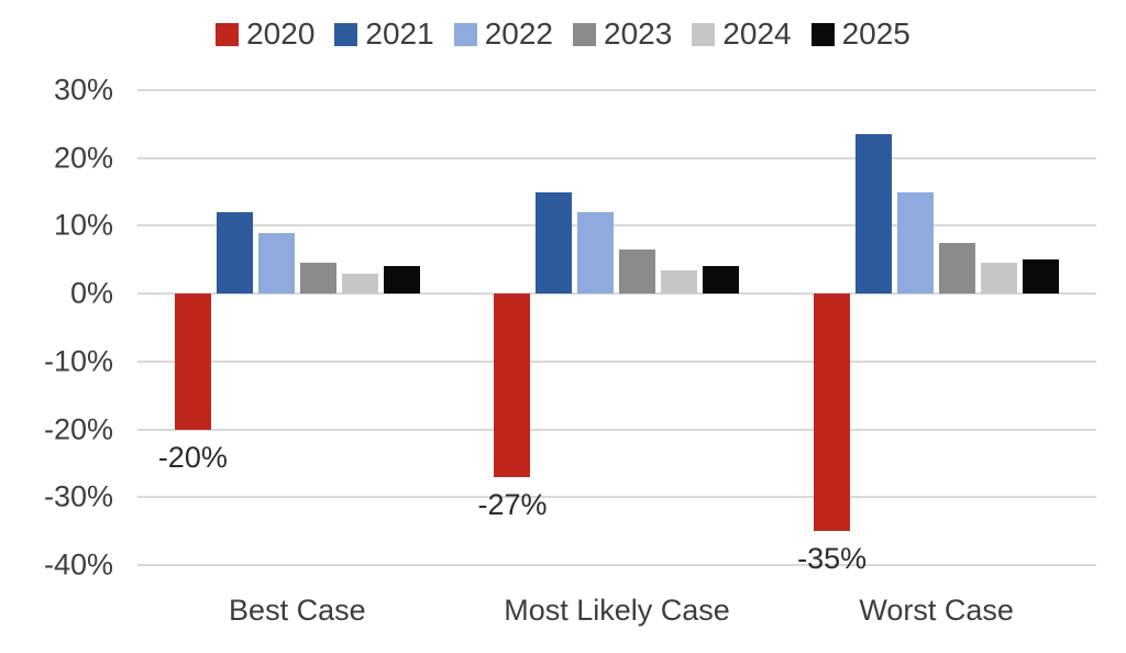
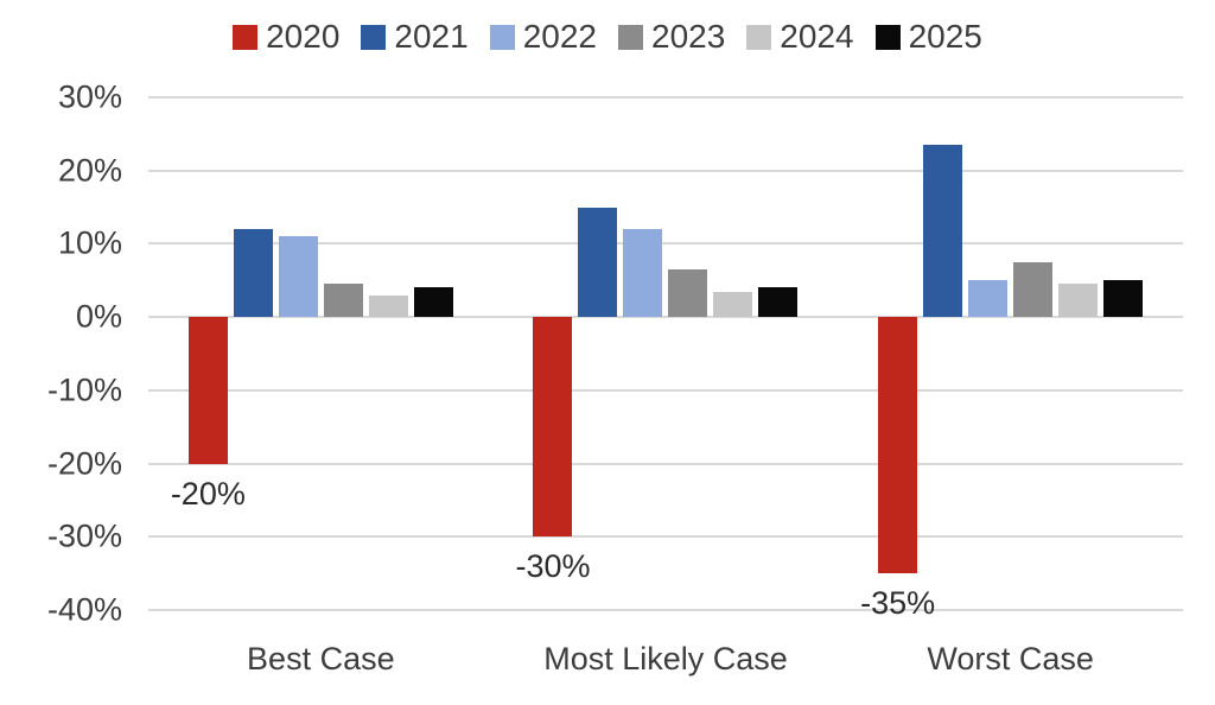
2022/Best Case: 9% -> 11%
2020/Most Likely Case: -27% -> -30%
2022/Worst Case: 15% -> 5%
